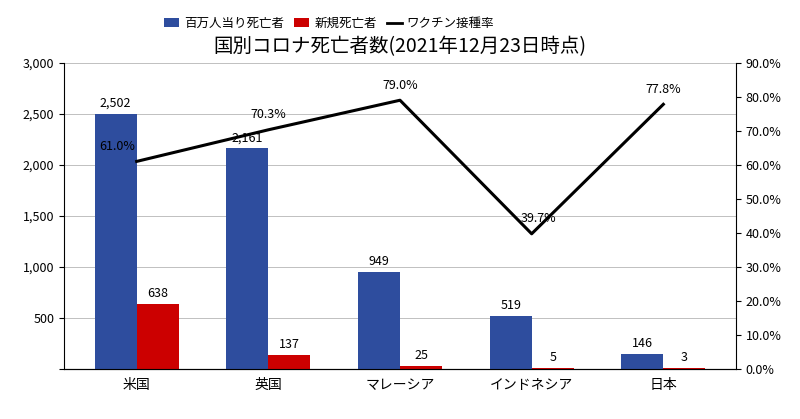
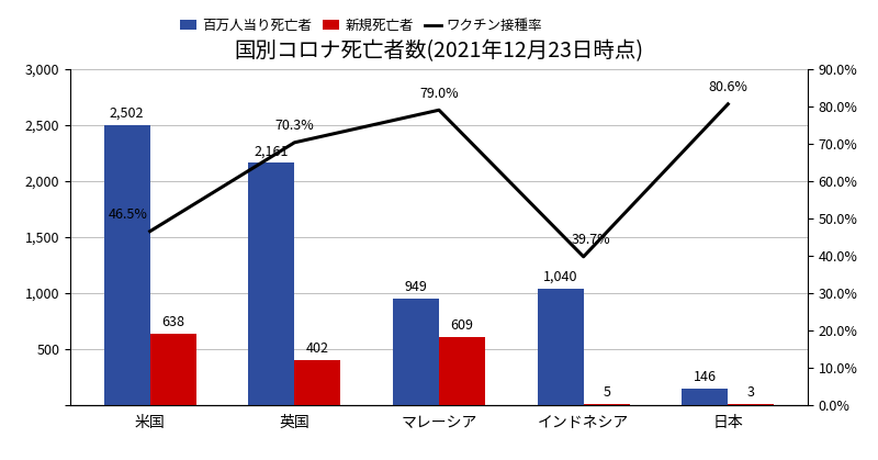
ワクチン接種率/米国: 61.0% -> 46.5%
新規死亡者/英国: 137 -> 402
新規死亡者/マレーシア: 25 -> 609
百万人当り死亡者/インドネシア: 519 -> 1,040
ワクチン接種率/日本: 77.8% -> 80.6%
